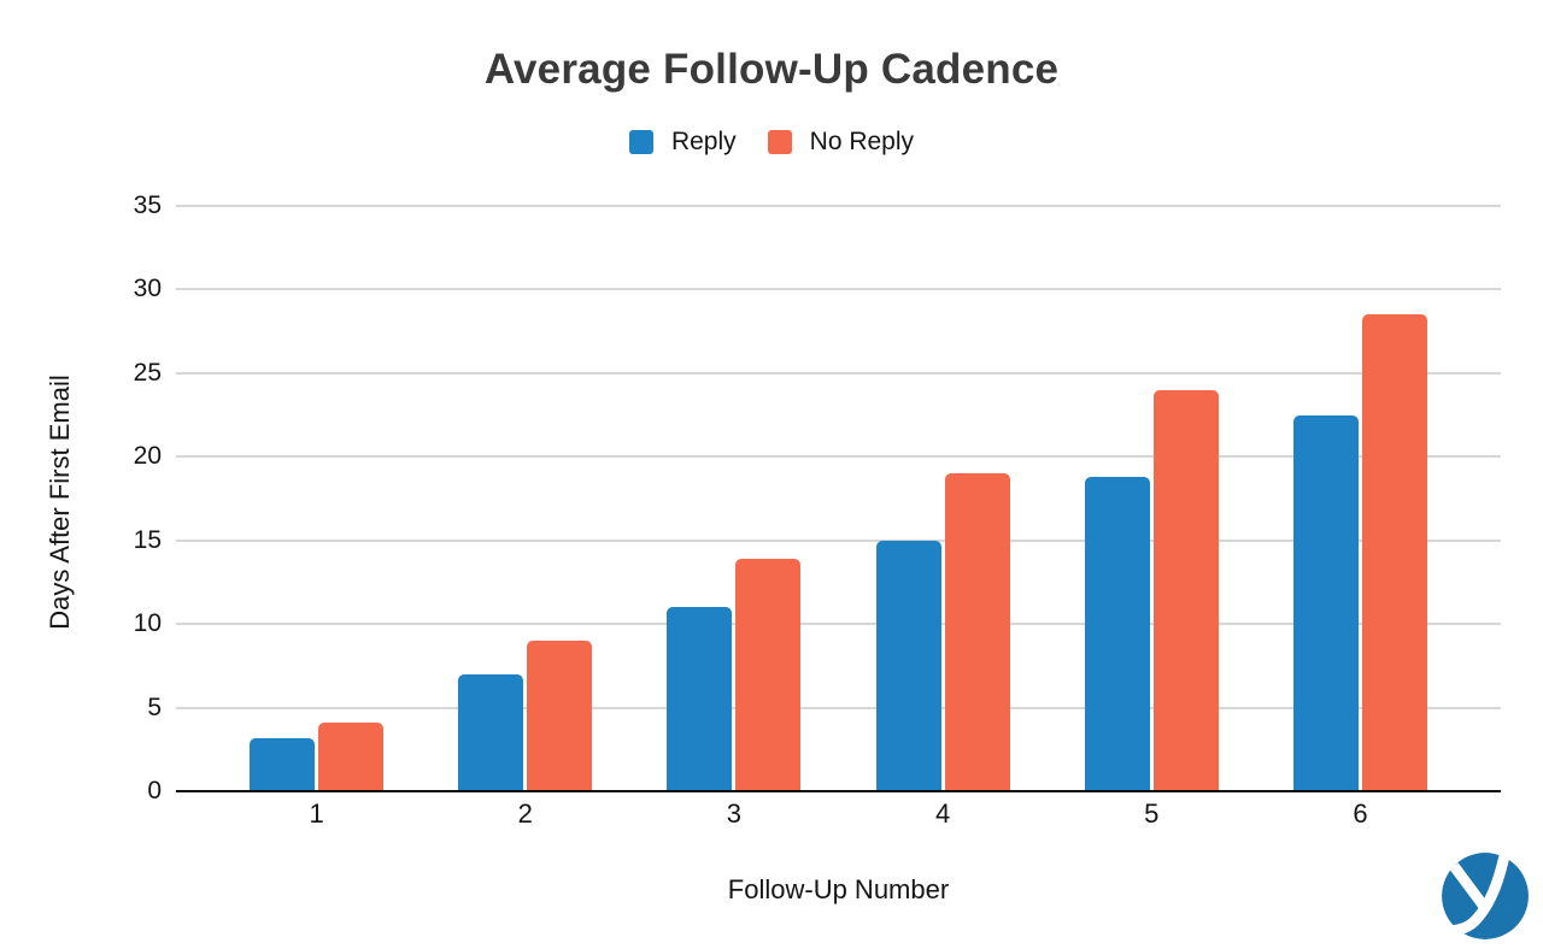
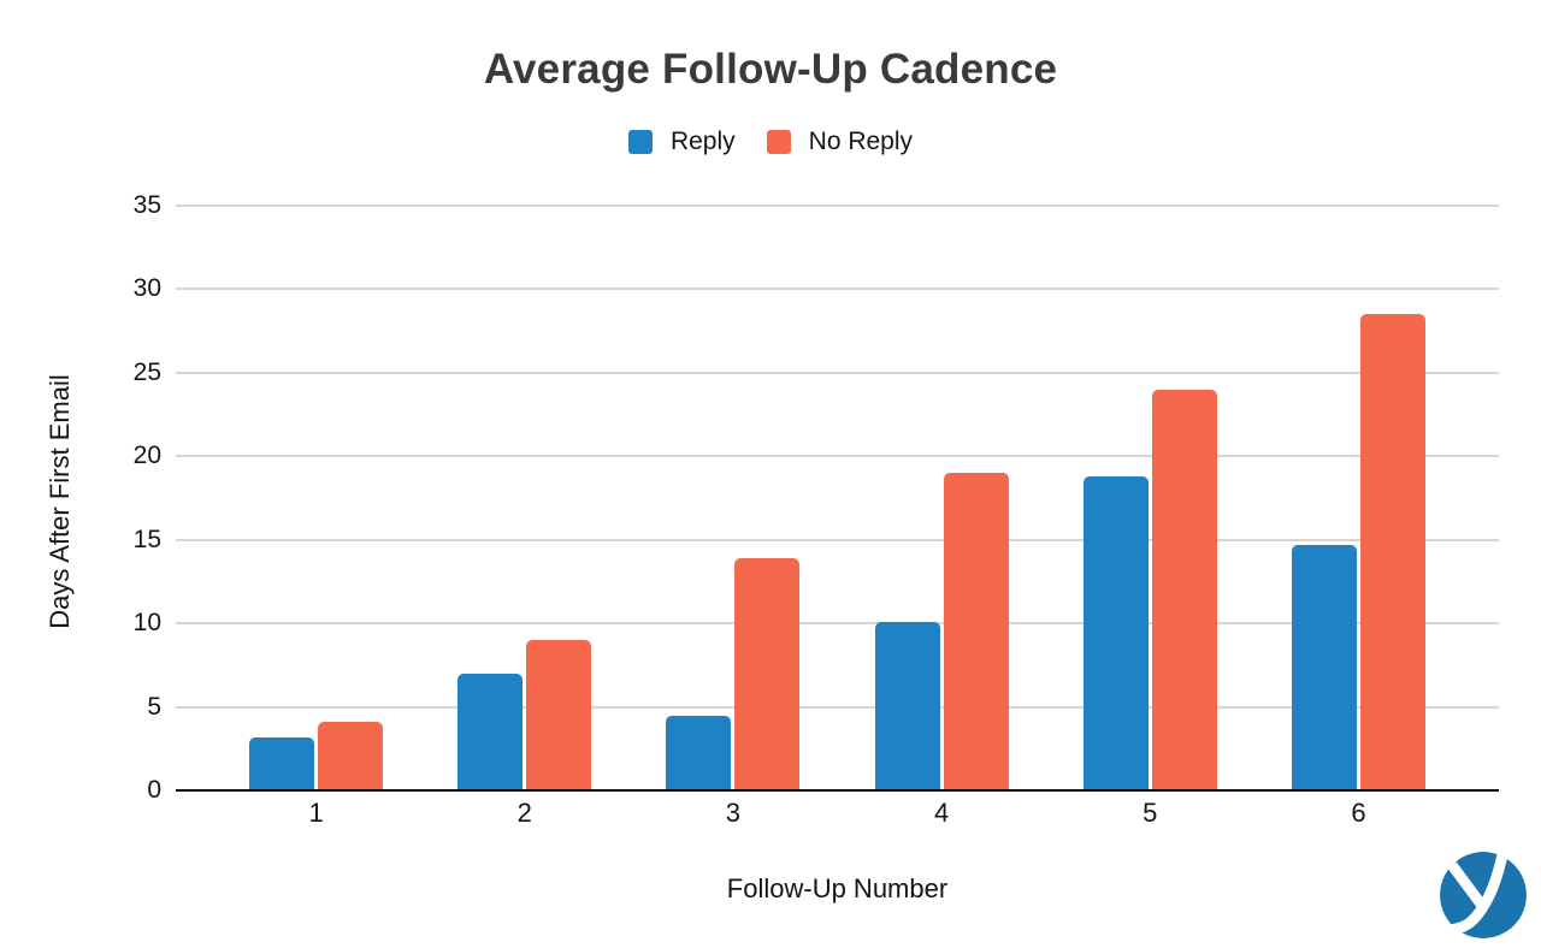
Reply/3: 11.0 -> 4.5
Reply/4: 15.0 -> 10.1
Reply/6: 22.5 -> 14.7
